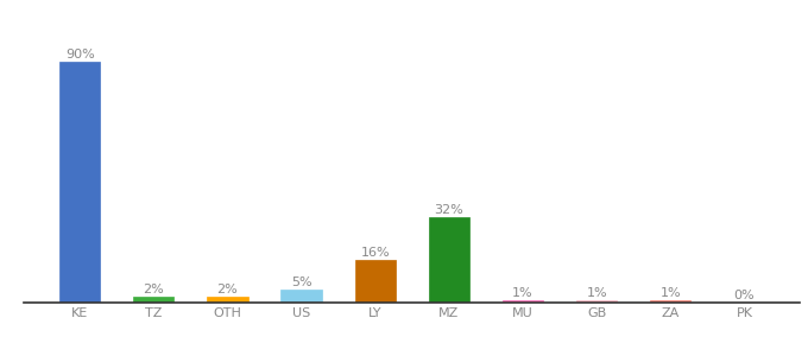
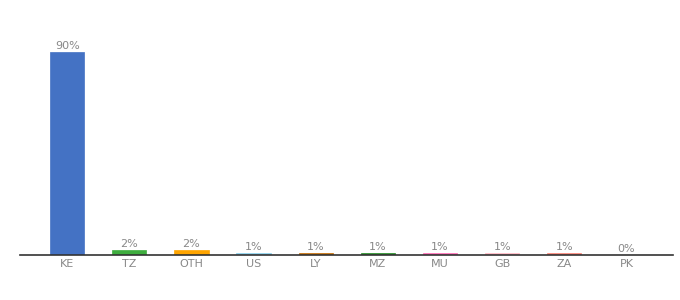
US: 5% -> 1%
LY: 16% -> 1%
MZ: 32% -> 1%
